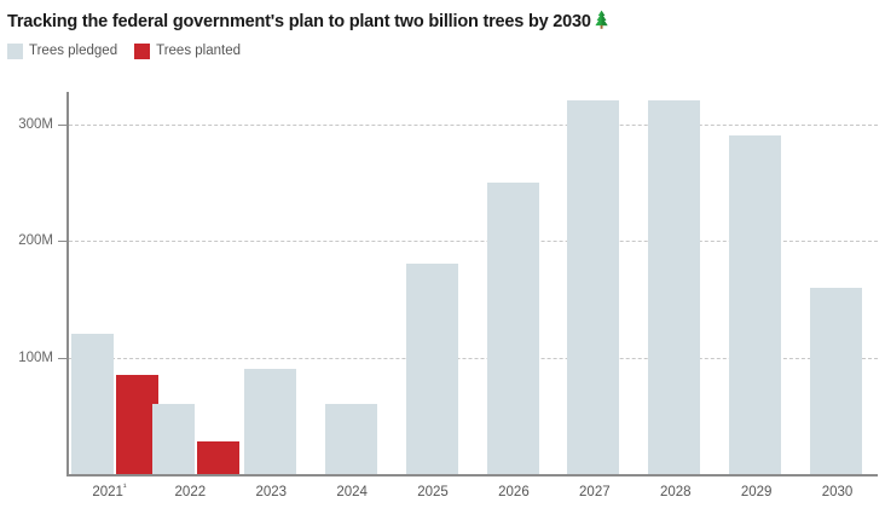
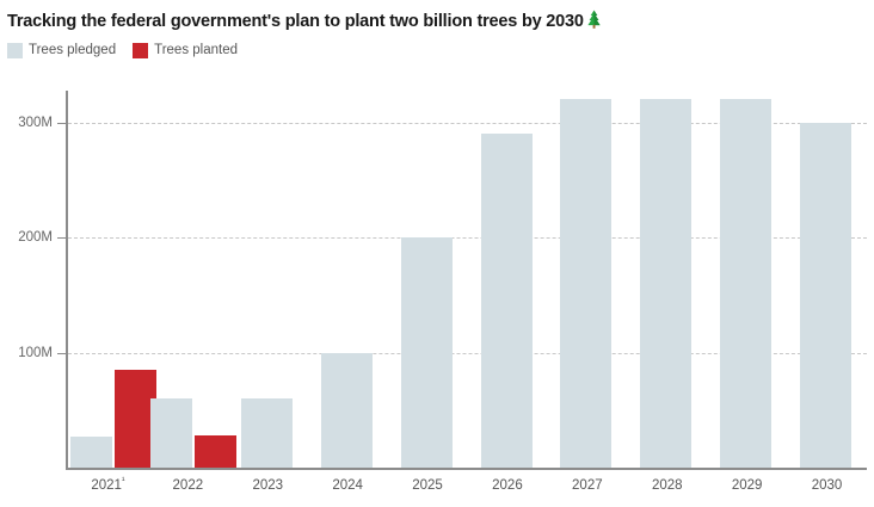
Trees pledged/2021: 120M -> 30M
Trees pledged/2023: 90M -> 60M
Trees pledged/2024: 60M -> 100M
Trees pledged/2025: 180M -> 200M
Trees pledged/2026: 250M -> 290M
Trees pledged/2029: 290M -> 320M
Trees pledged/2030: 160M -> 300M
